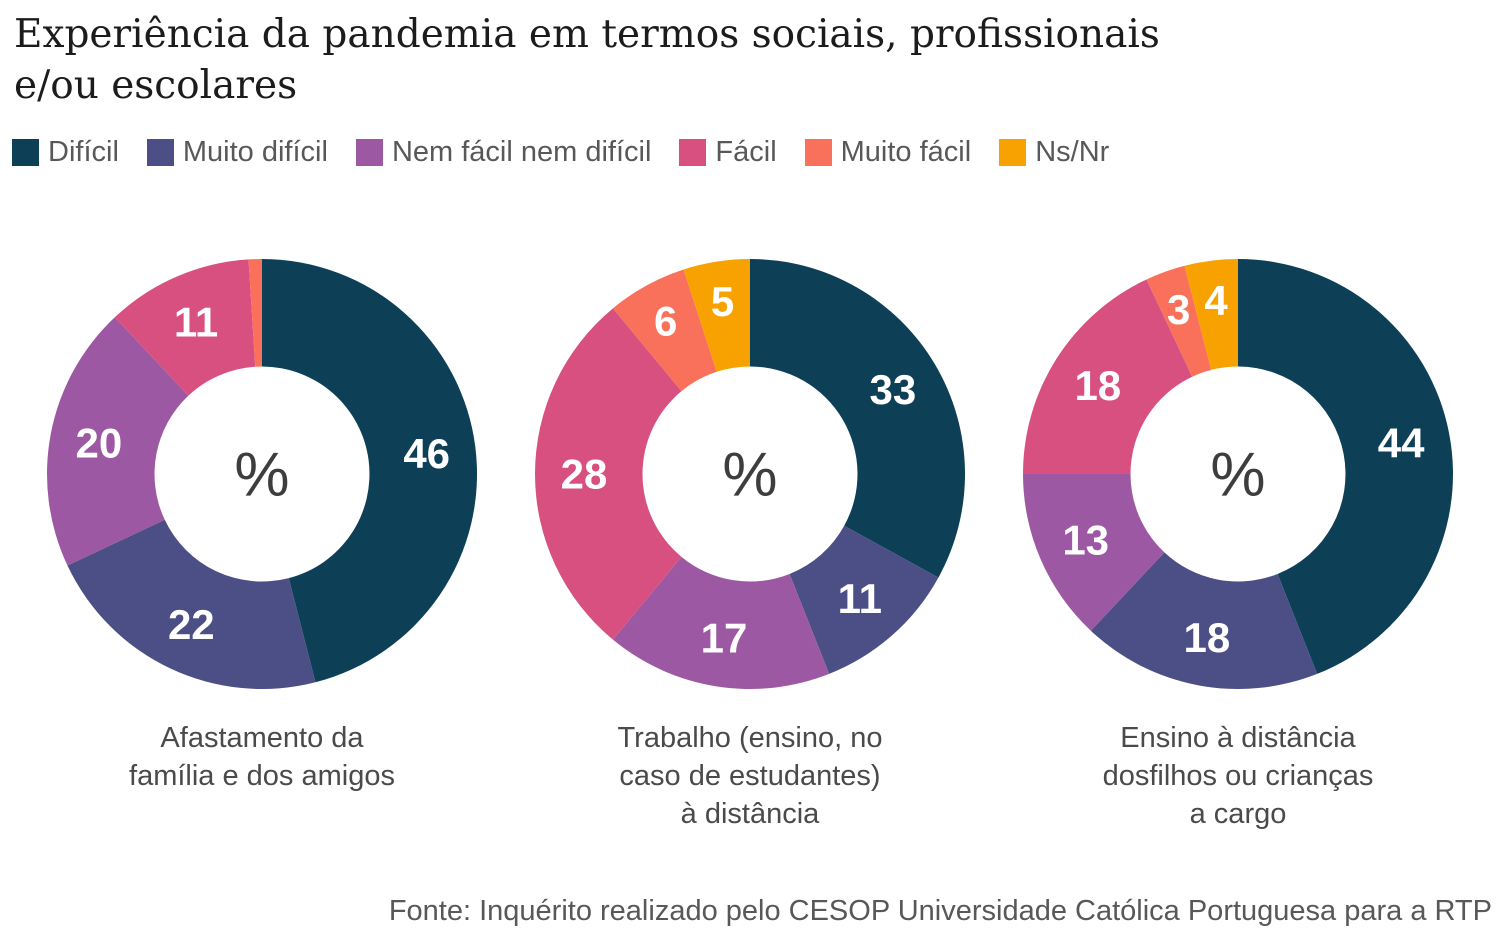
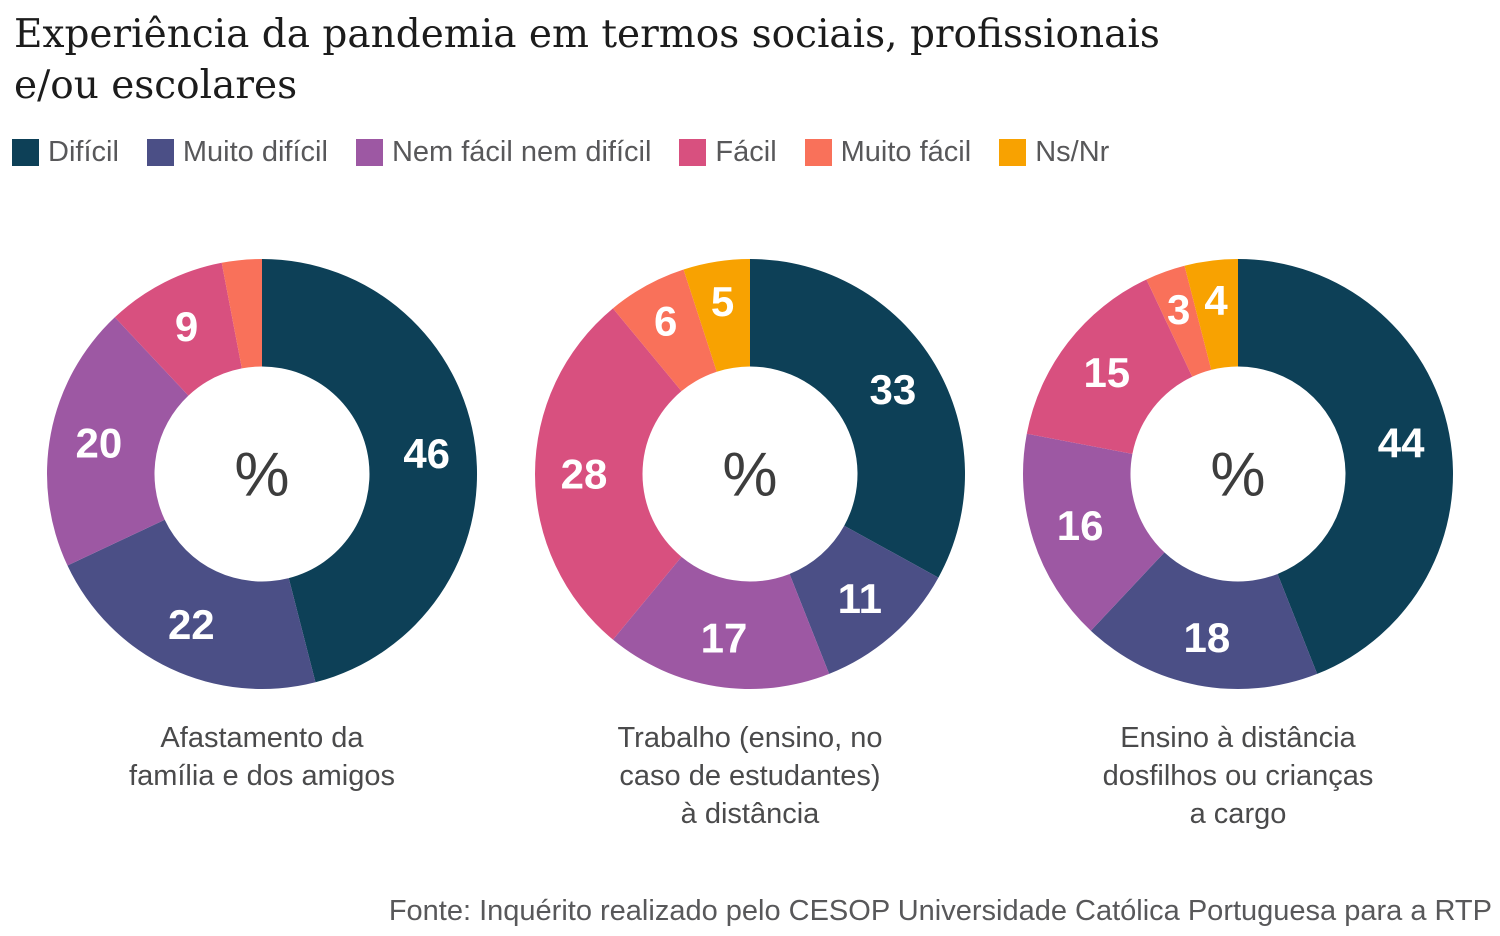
Afastamento da família e dos amigos/Fácil: 11 -> 9
Afastamento da família e dos amigos/Muito fácil: 1 -> 3
Ensino à distância dosfilhos ou crianças a cargo/Nem fácil nem difícil: 13 -> 16
Ensino à distância dosfilhos ou crianças a cargo/Fácil: 18 -> 15
